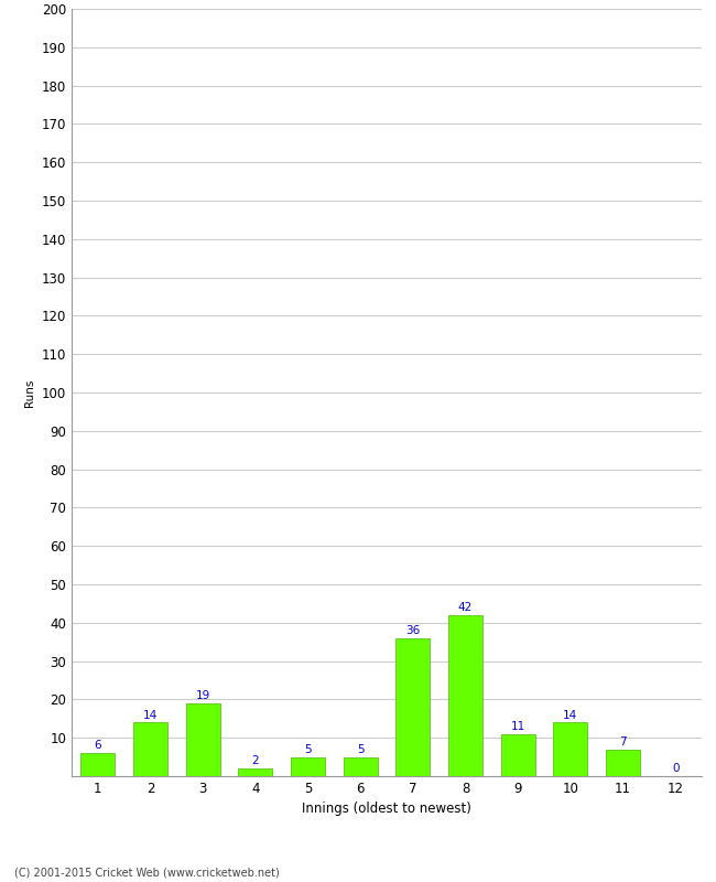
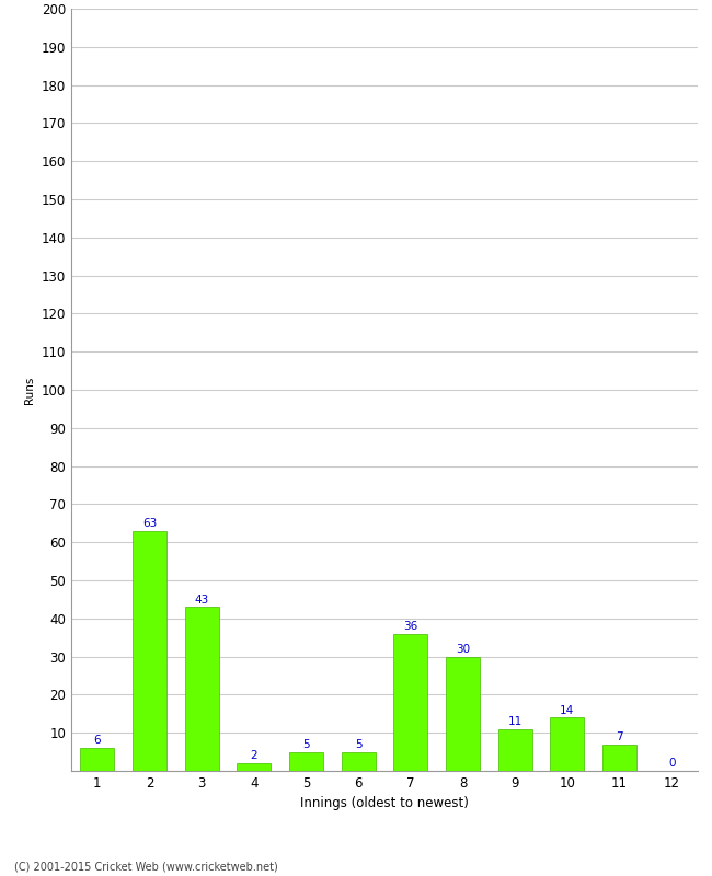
2: 14 -> 63
3: 19 -> 43
8: 42 -> 30
